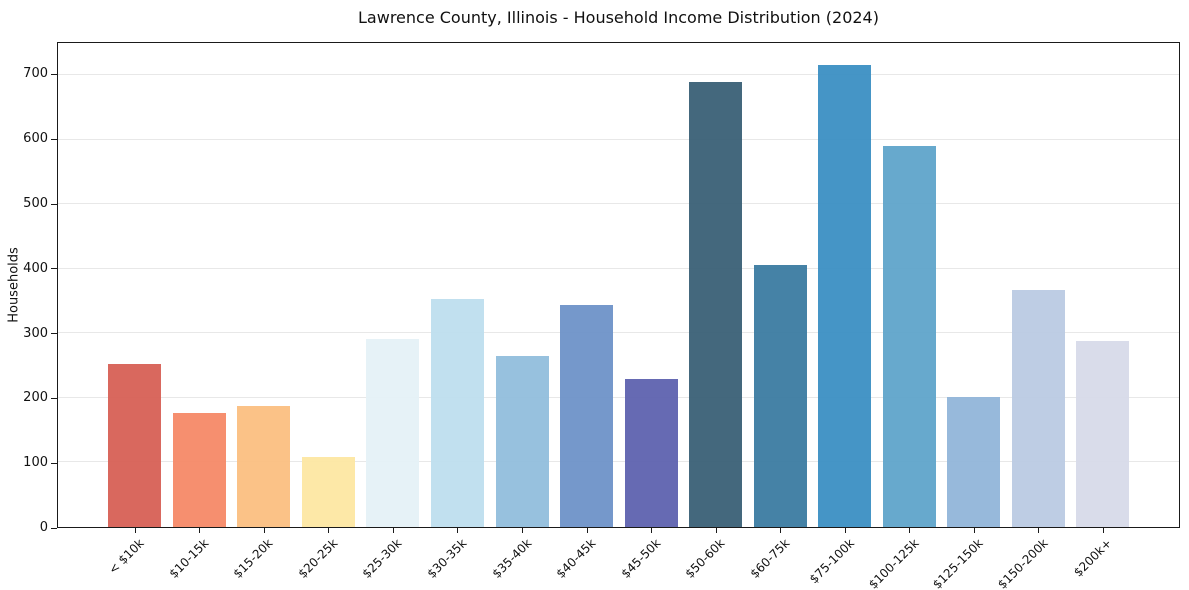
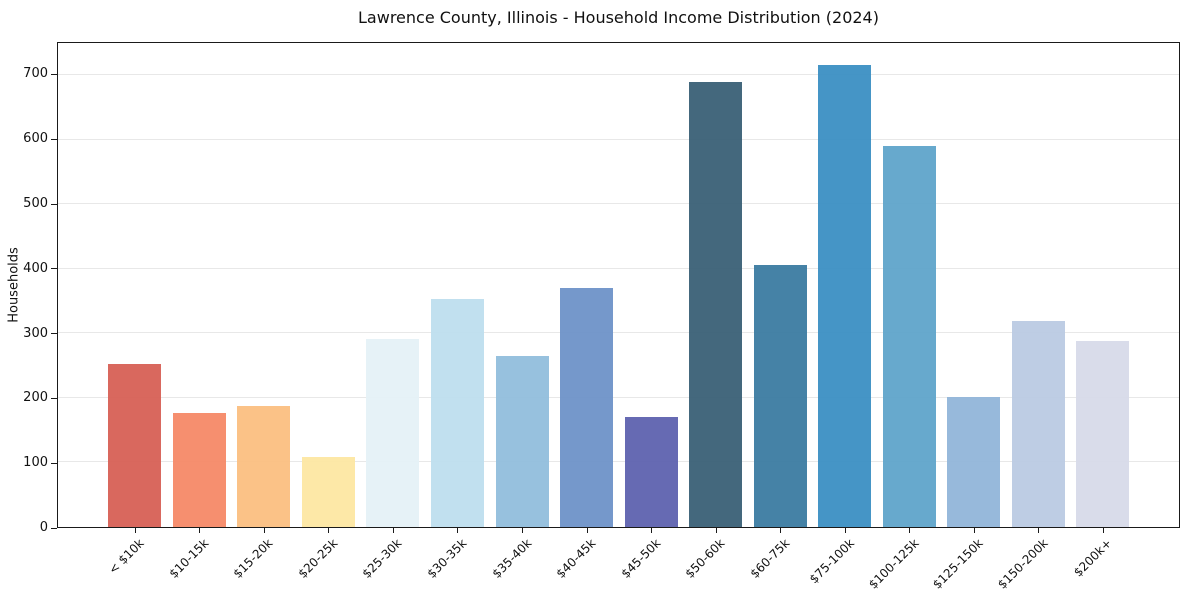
$40-45k: 340 -> 370
$45-50k: 230 -> 170
$150-200k: 370 -> 320
